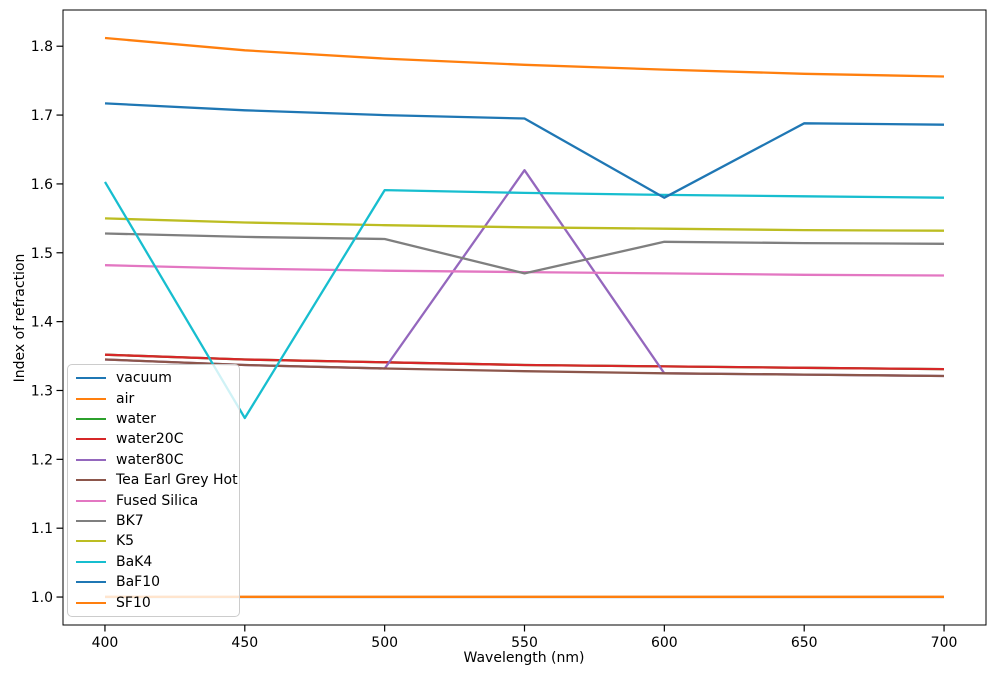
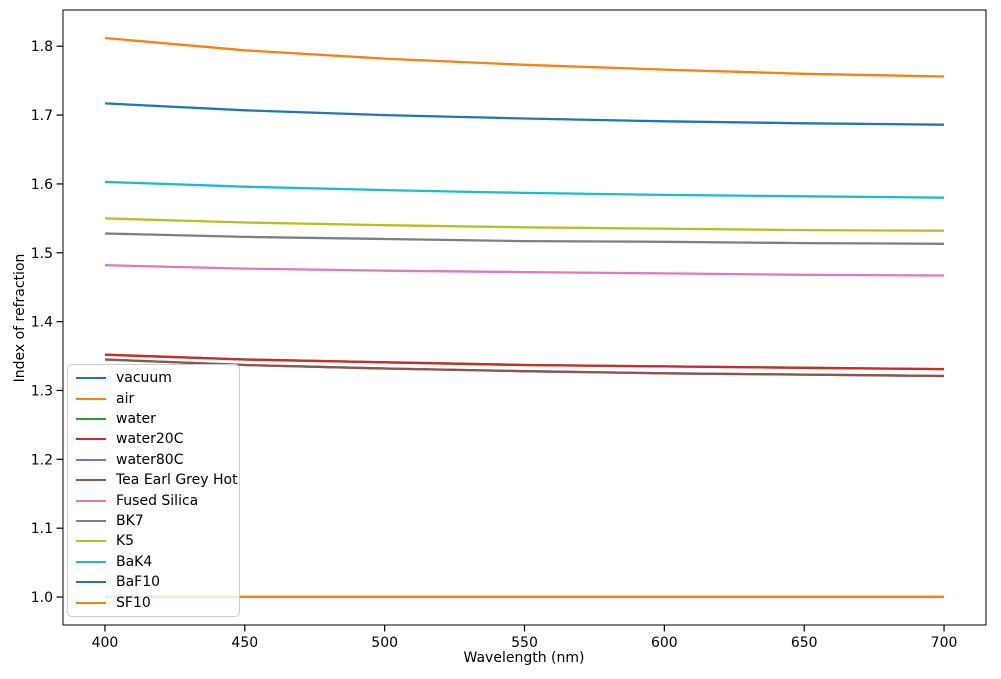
BaK4/450: 1.26 -> 1.60
water80C/550: 1.62 -> 1.33
BK7/550: 1.47 -> 1.52
BaF10/600: 1.58 -> 1.69
